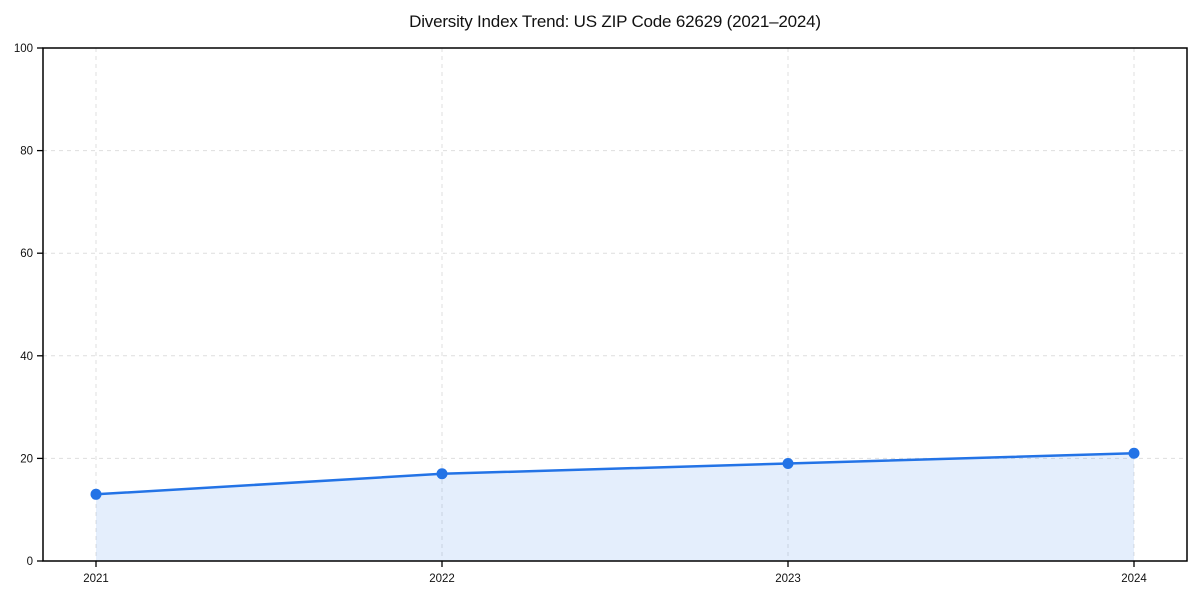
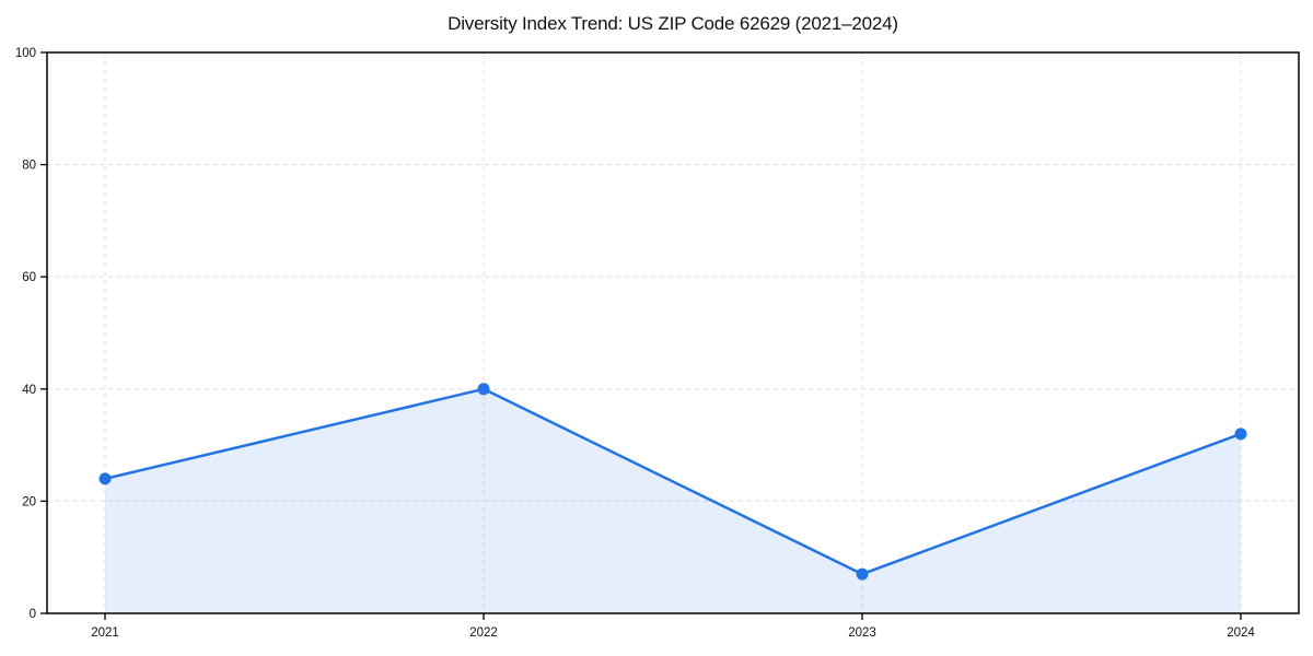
2021: 13 -> 24
2022: 17 -> 40
2023: 19 -> 7
2024: 21 -> 32
